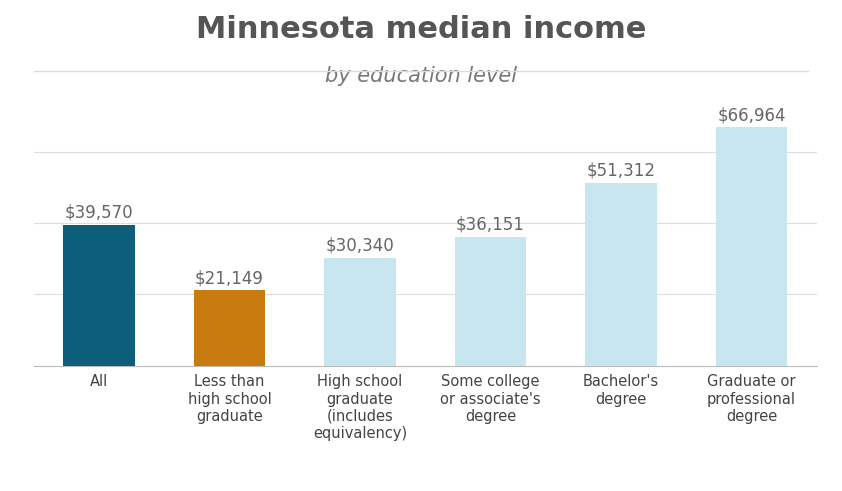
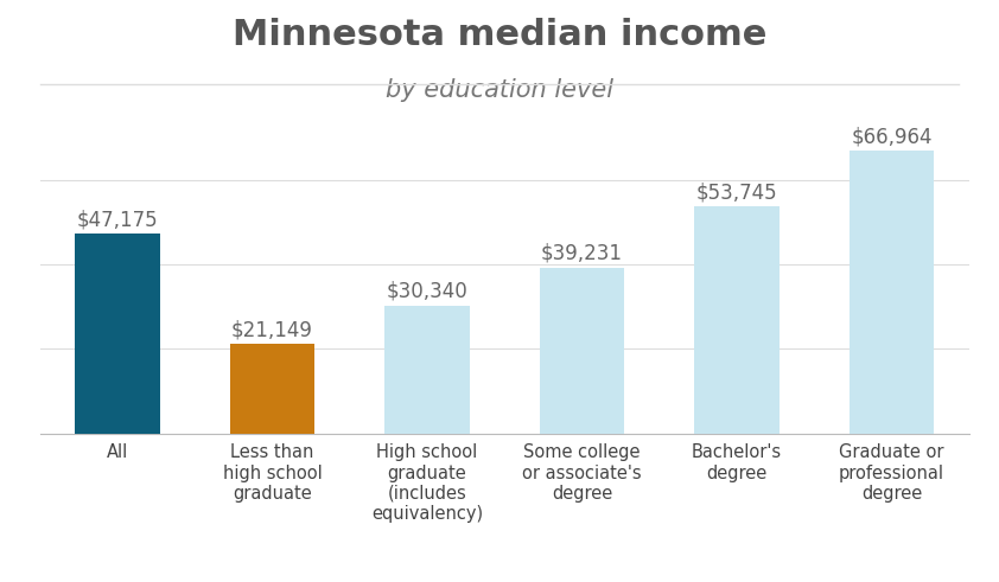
All: $39,570 -> $47,175
Some college or associate's degree: $36,151 -> $39,231
Bachelor's degree: $51,312 -> $53,745
